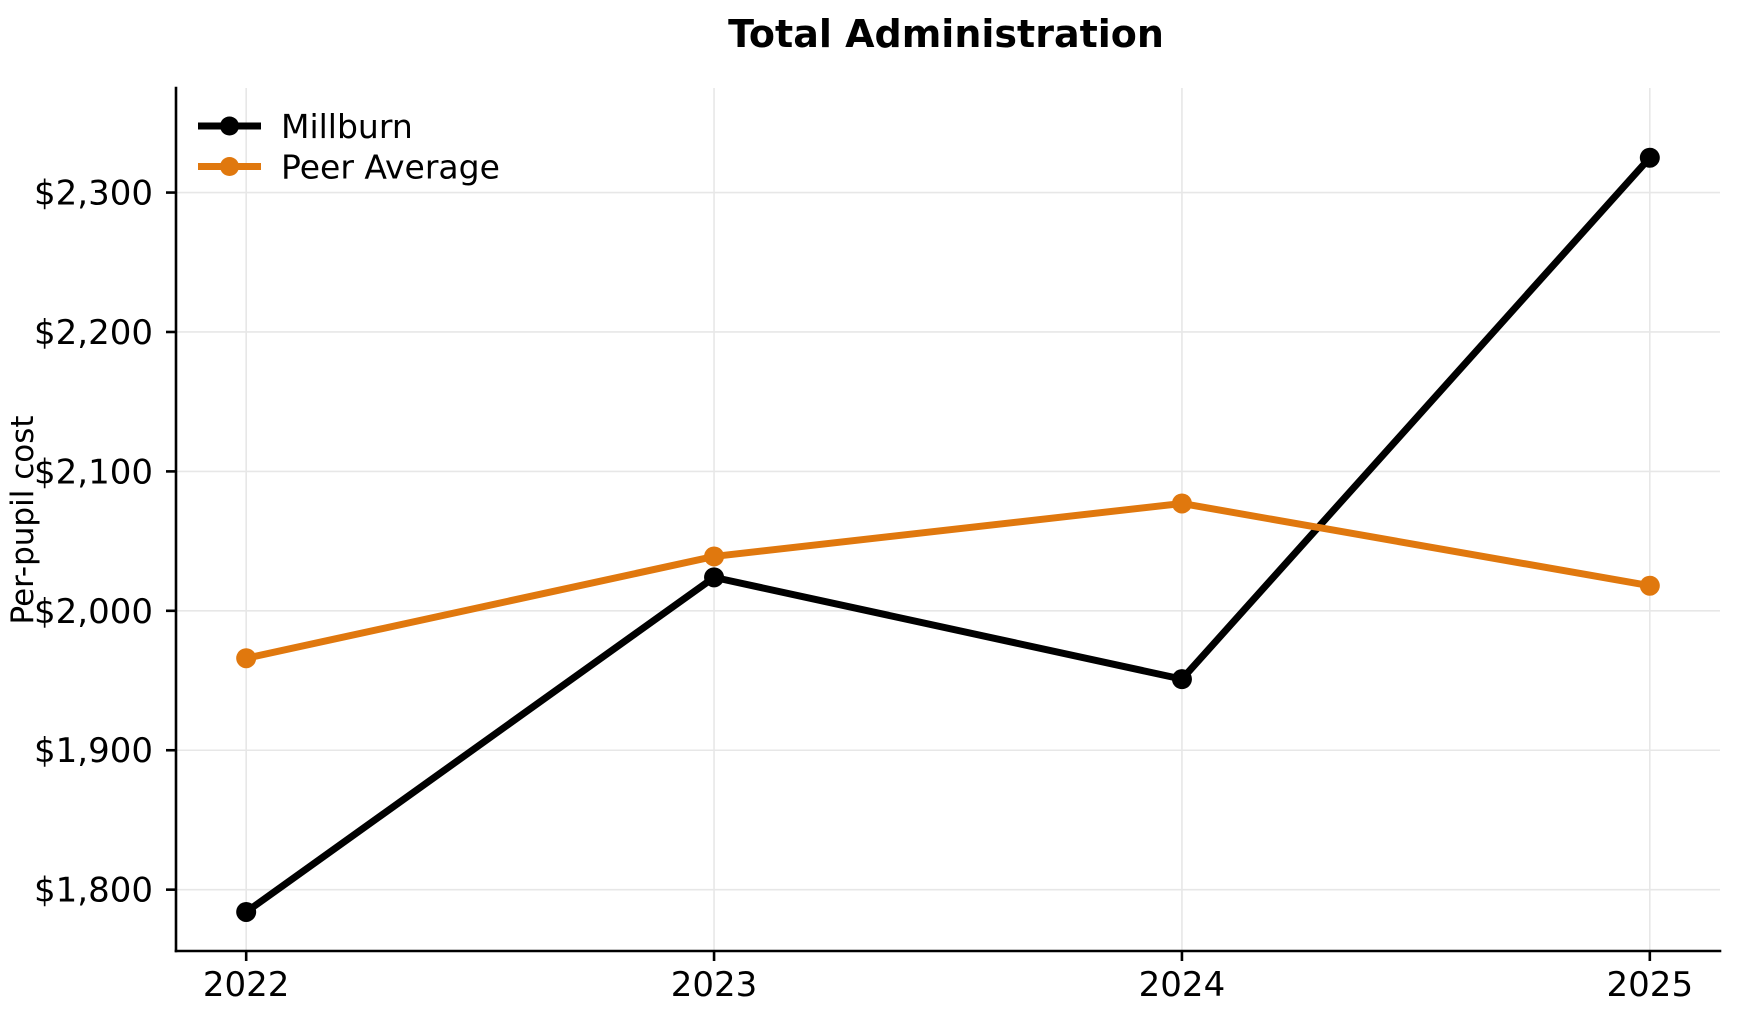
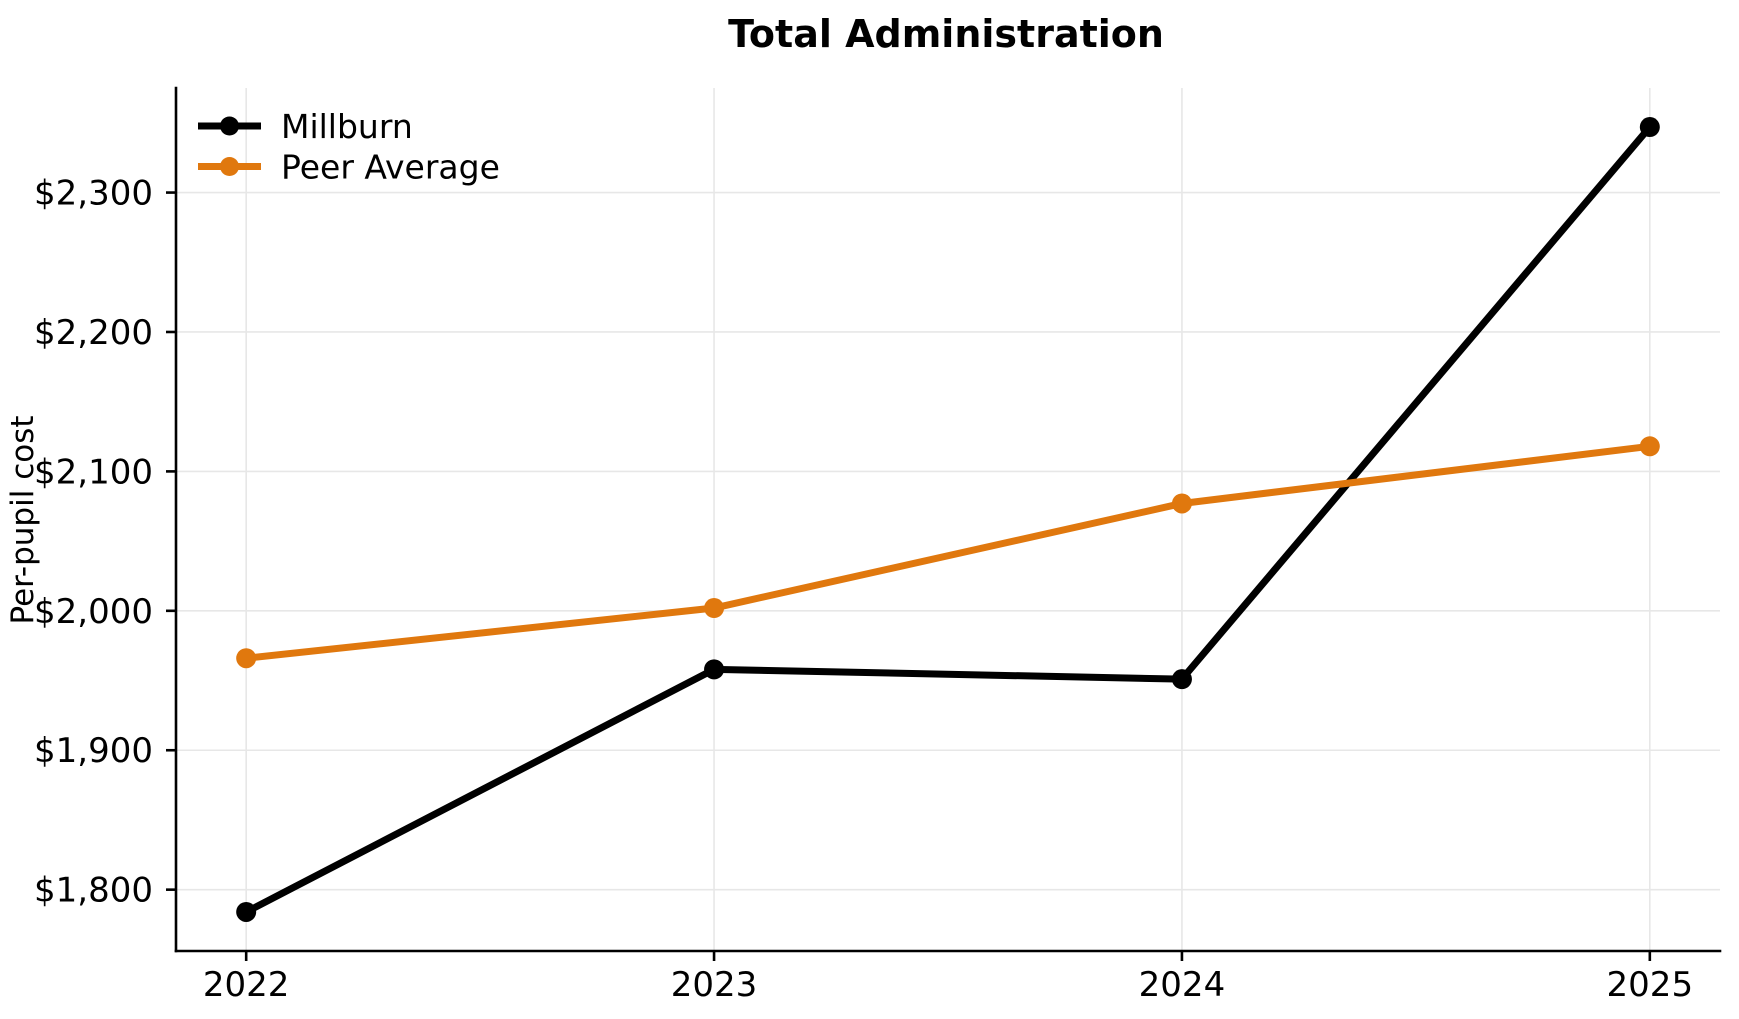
Millburn/2023: $2024 -> $1958
Peer Average/2023: $2039 -> $2002
Millburn/2025: $2325 -> $2347
Peer Average/2025: $2018 -> $2118
